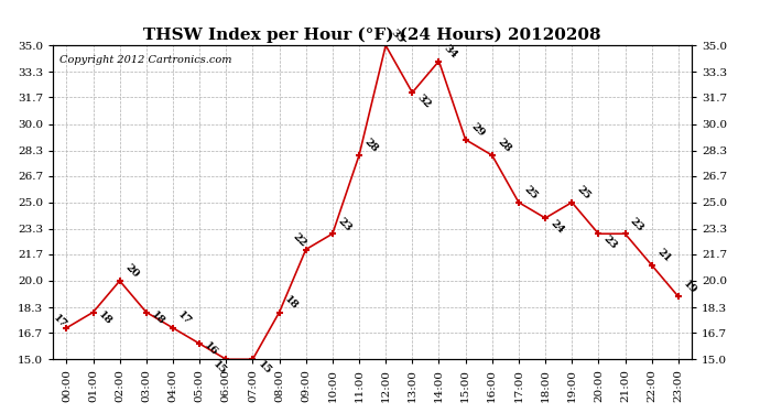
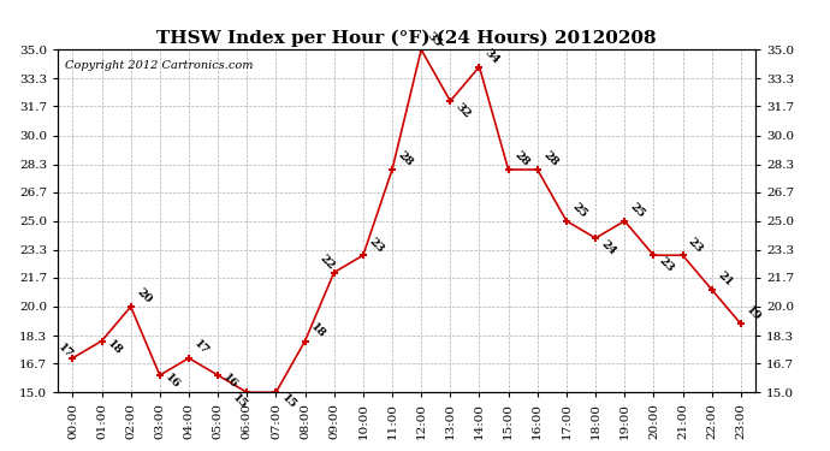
03:00: 18 -> 16
15:00: 29 -> 28
